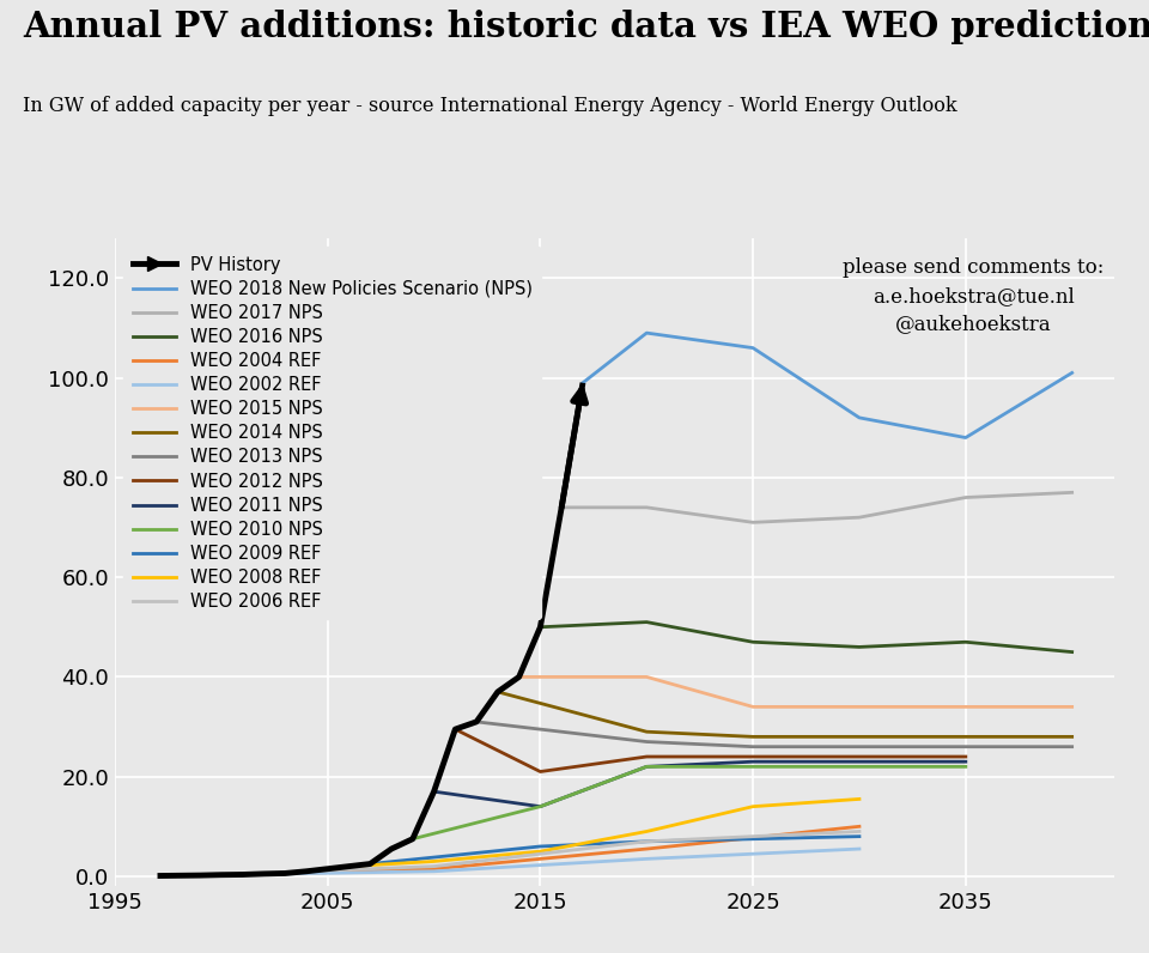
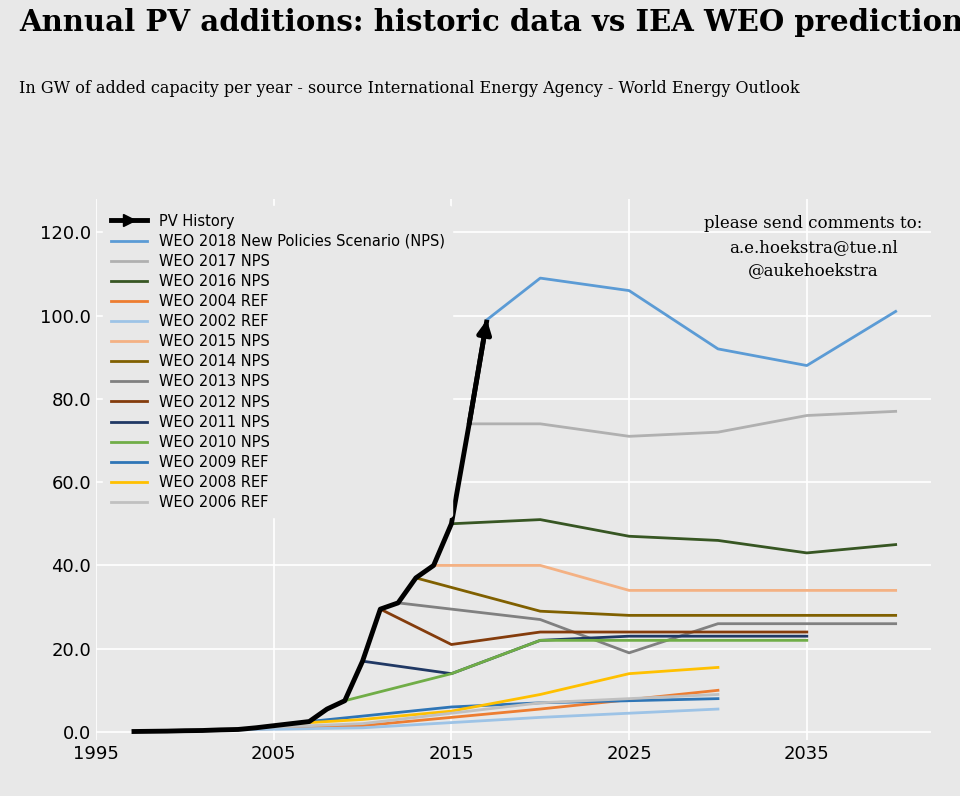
WEO 2013 NPS/2025: 26 -> 19
WEO 2016 NPS/2035: 47 -> 43
